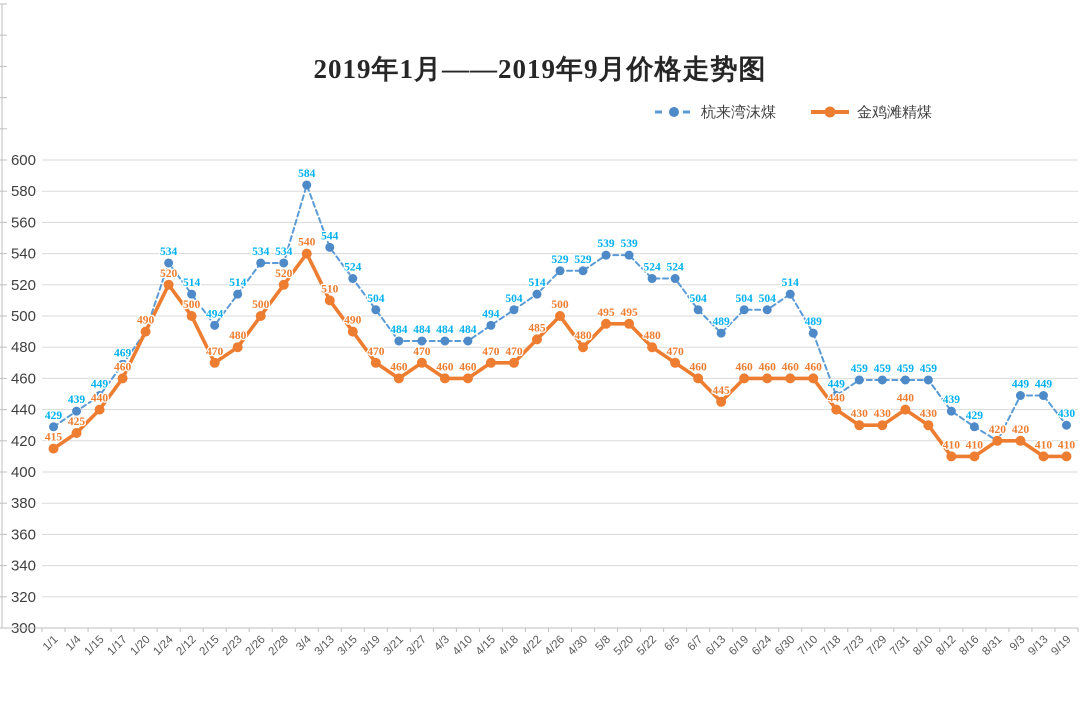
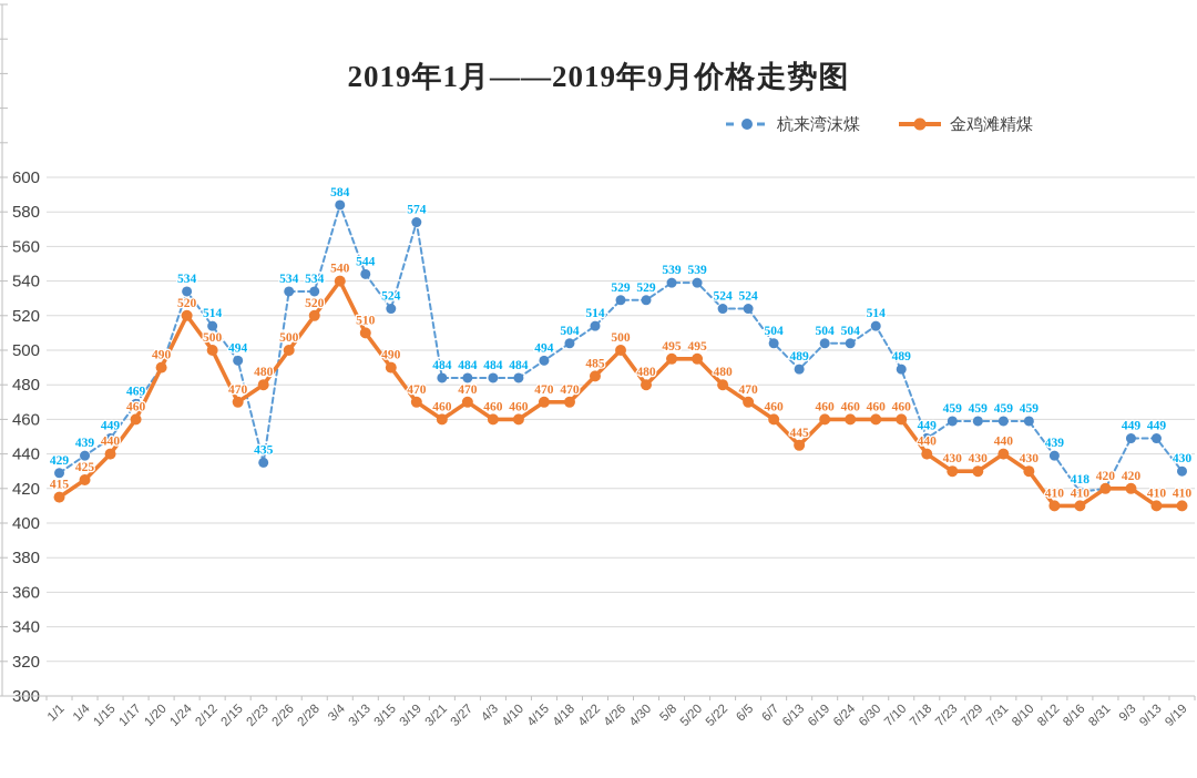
杭来湾沫煤/2/23: 514 -> 435
杭来湾沫煤/3/19: 504 -> 574
杭来湾沫煤/8/16: 429 -> 418
